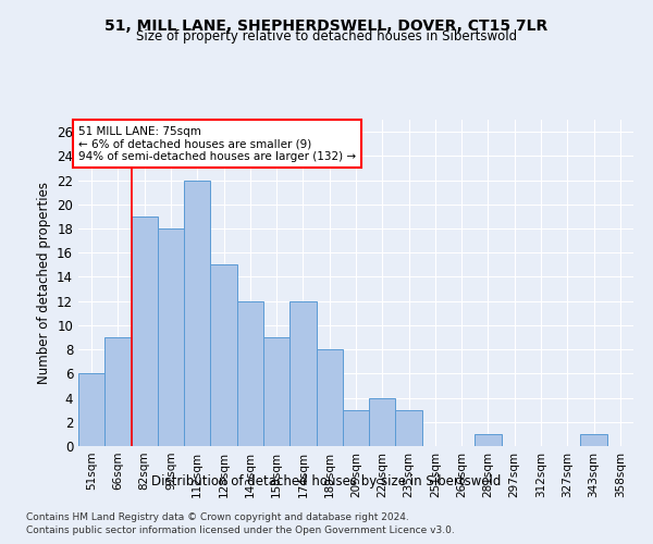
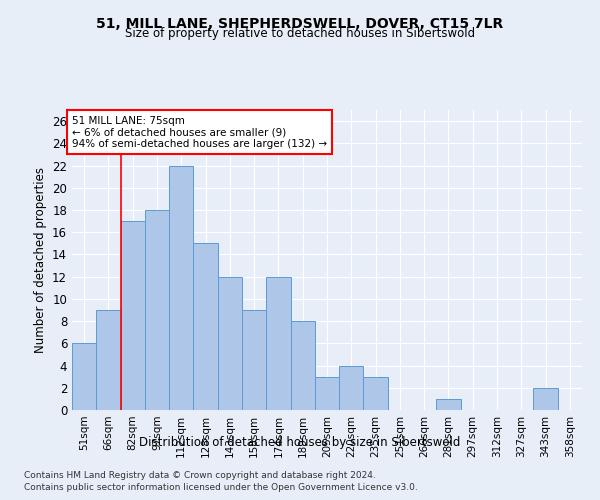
82sqm: 19 -> 17
343sqm: 1 -> 2
